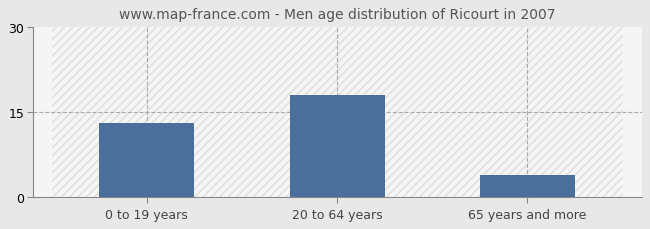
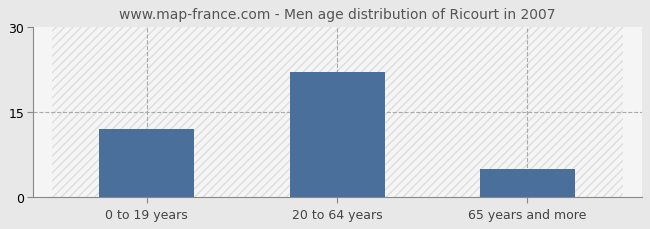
0 to 19 years: 13 -> 12
20 to 64 years: 18 -> 22
65 years and more: 4 -> 5
